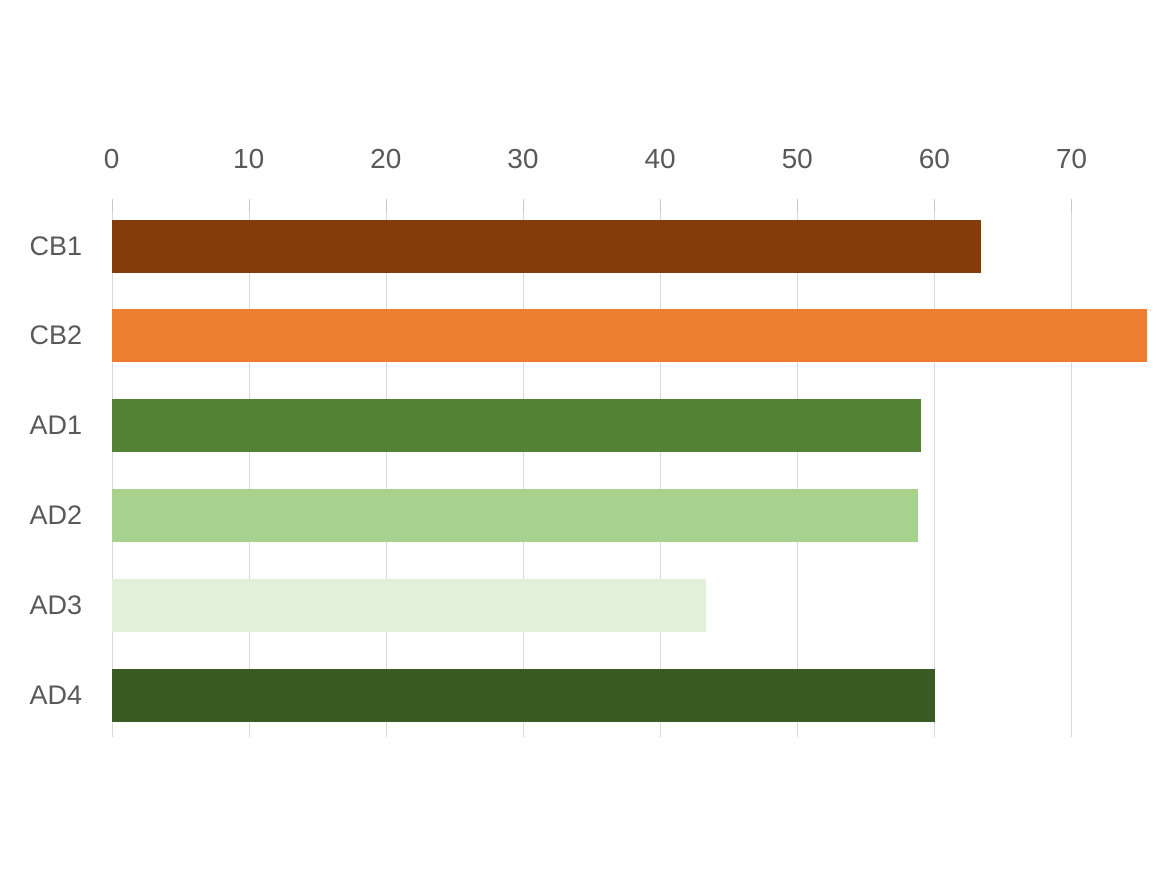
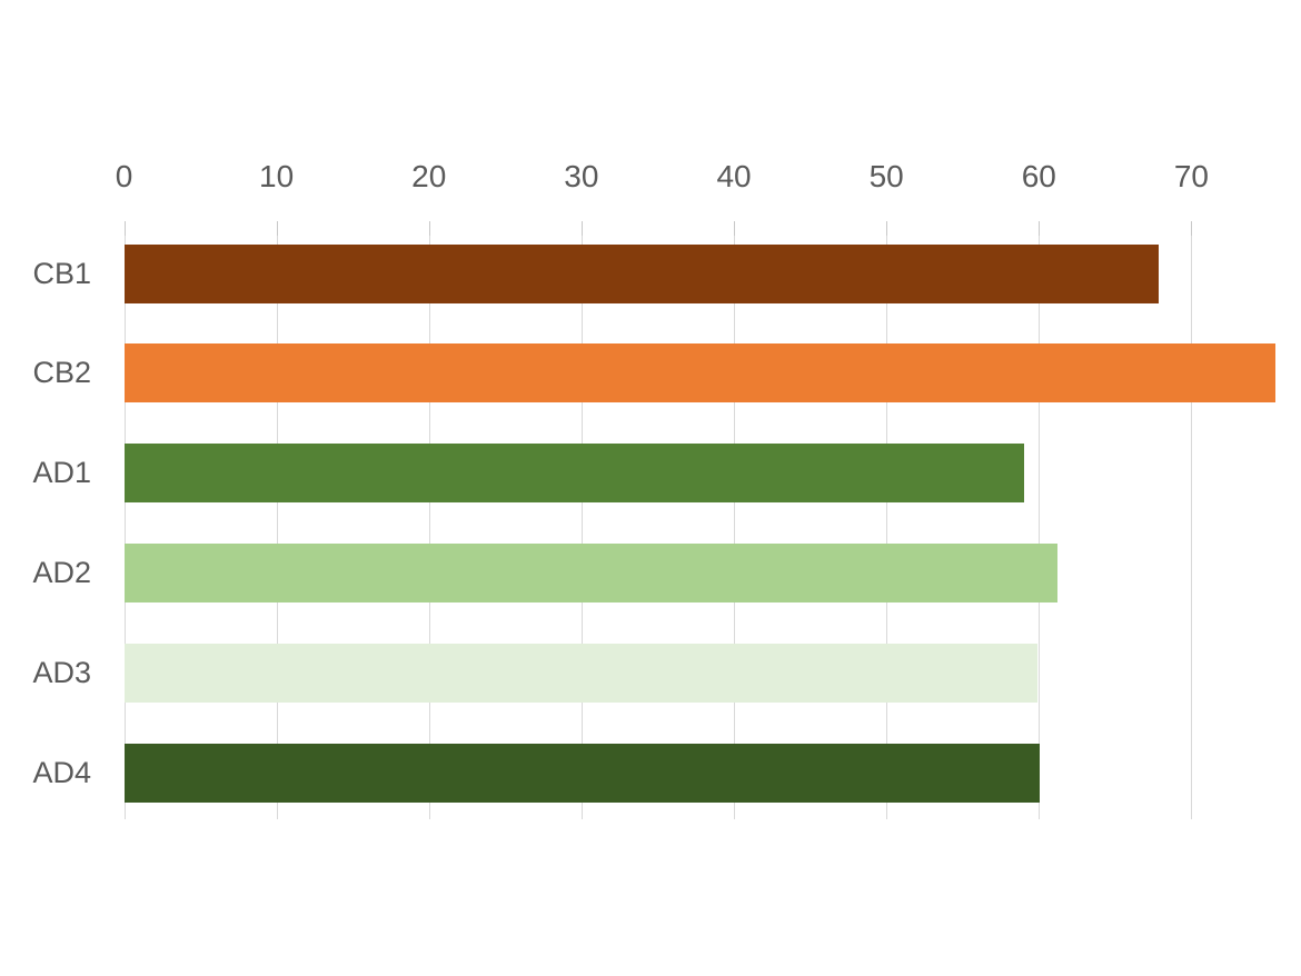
CB1: 63.4 -> 67.8
AD2: 58.8 -> 61.2
AD3: 43.3 -> 59.9
